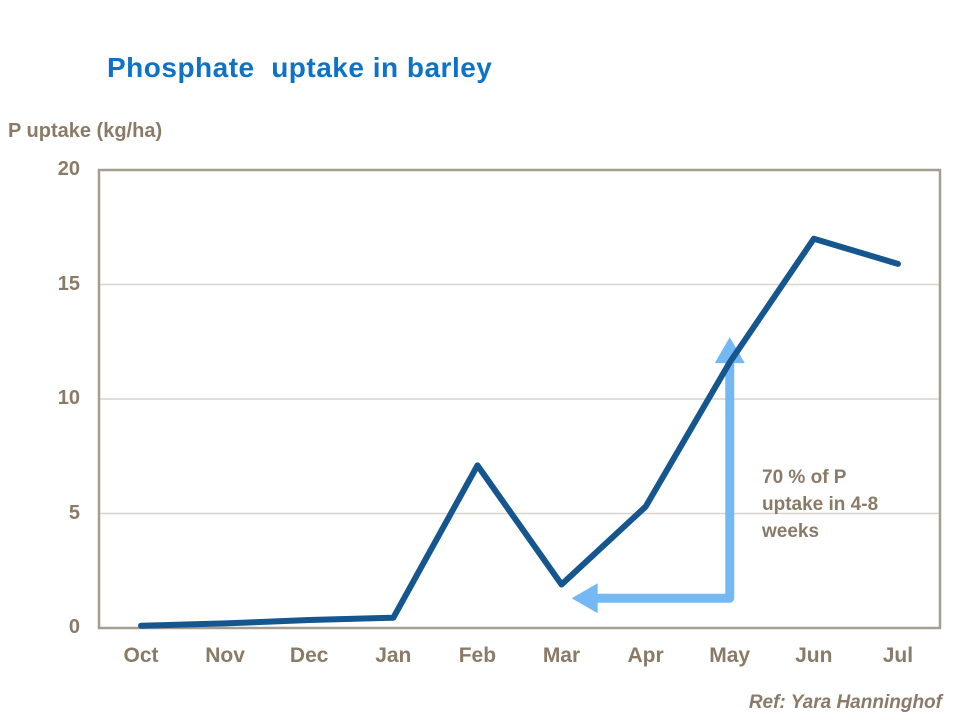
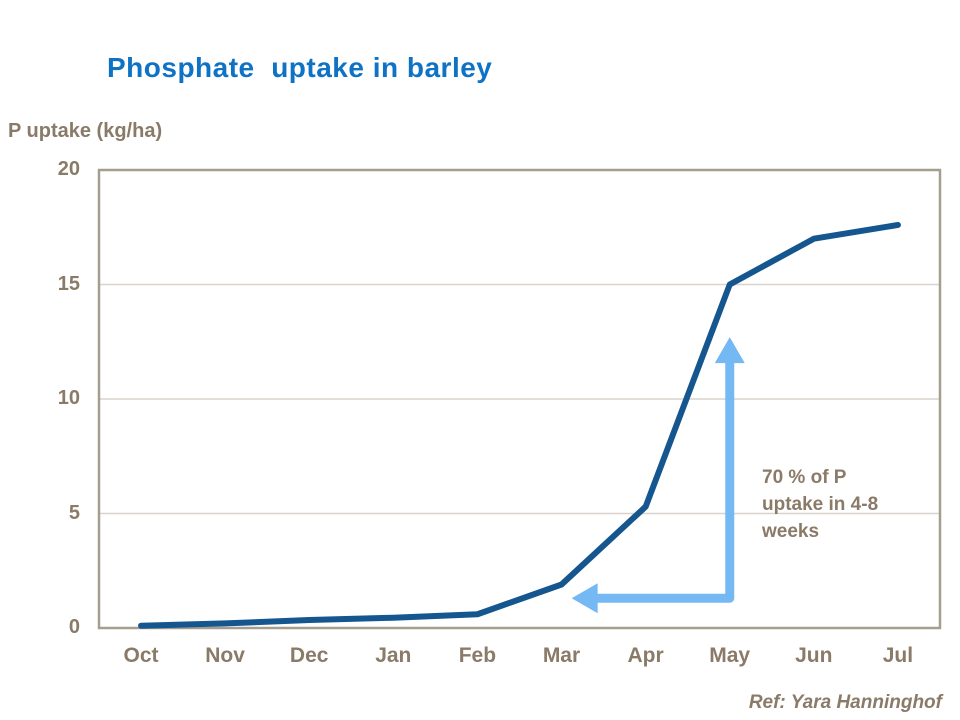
Feb: 7.1 -> 0.6
May: 11.6 -> 15.0
Jul: 15.9 -> 17.6
